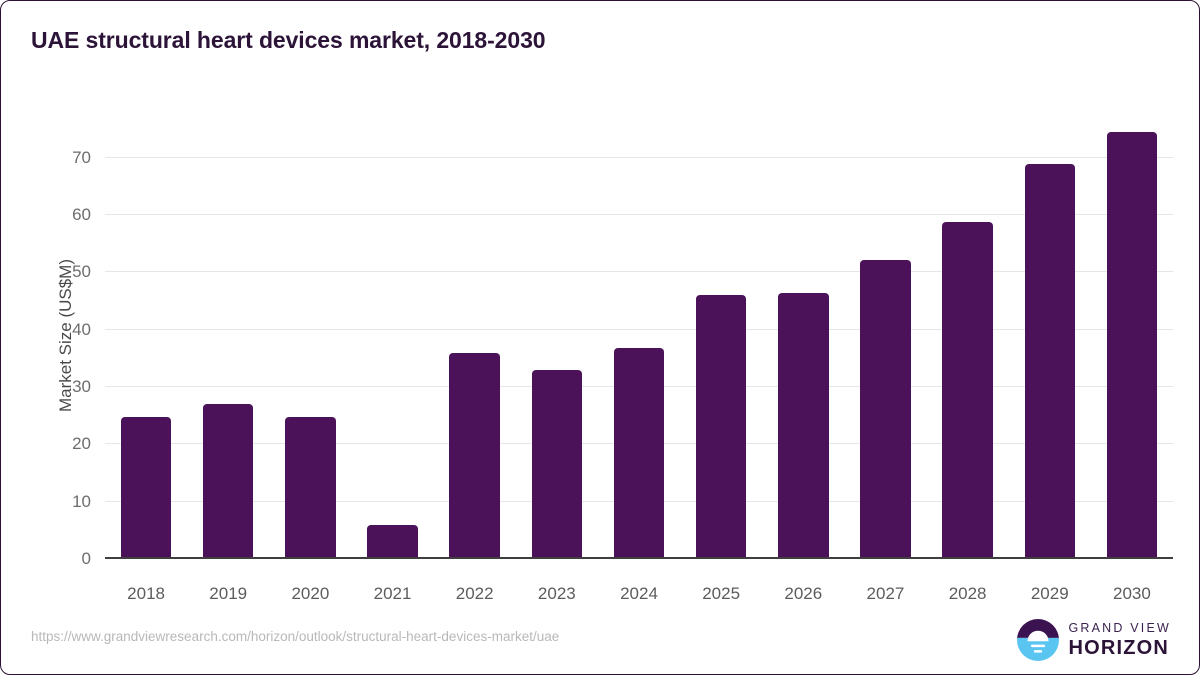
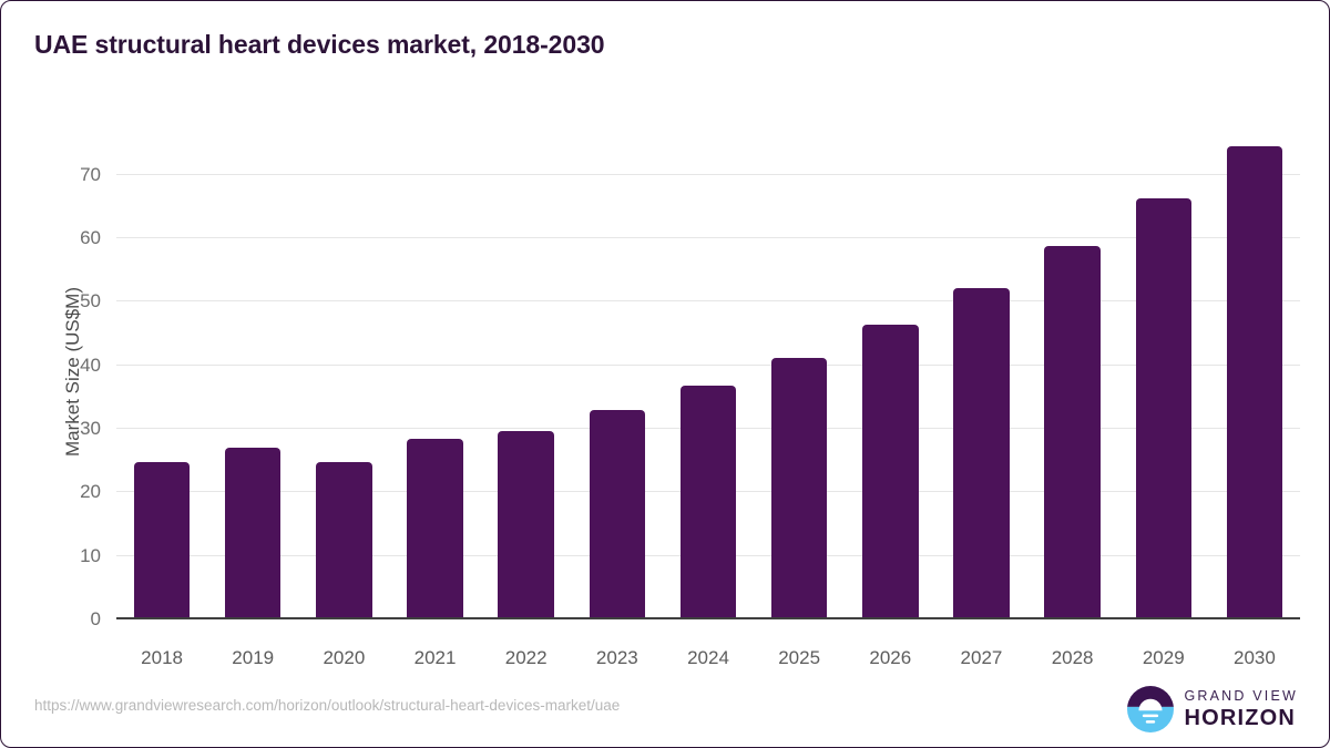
2021: 6 -> 28
2022: 36 -> 30
2025: 46 -> 41
2029: 69 -> 66
